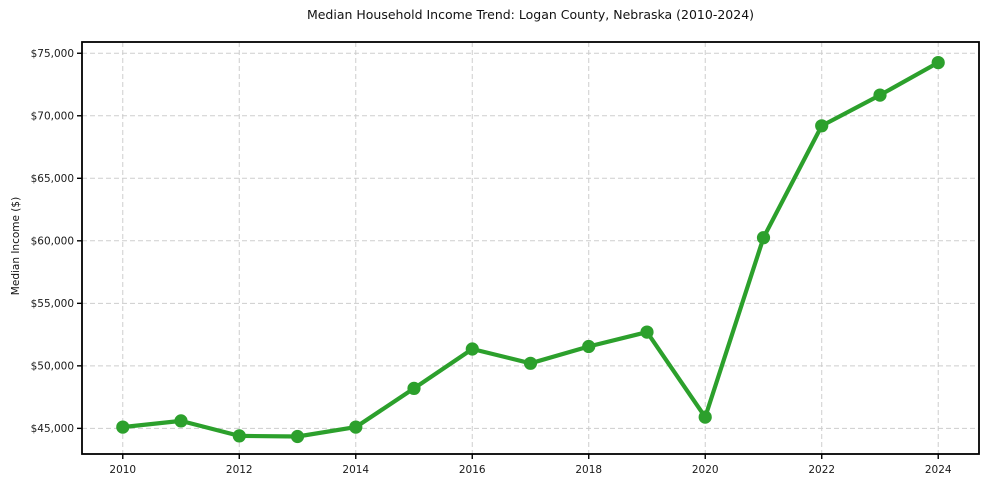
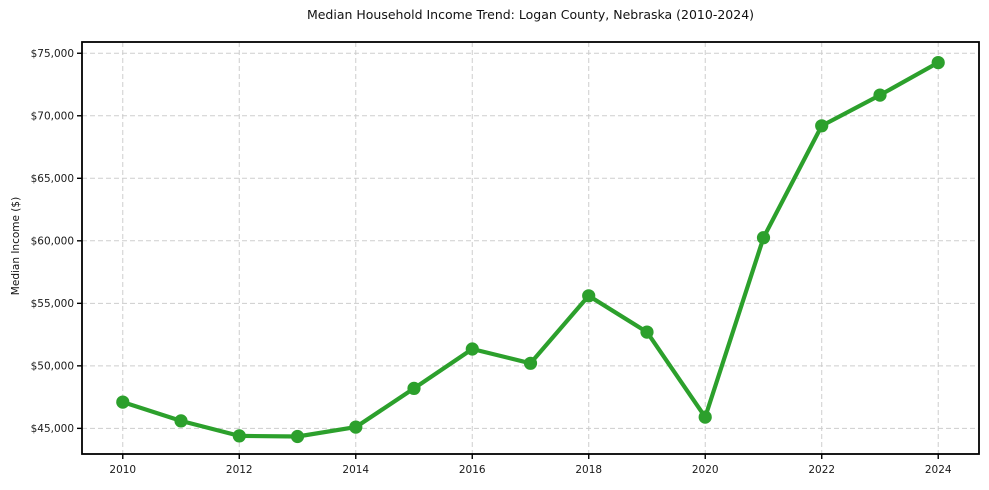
2010: $45100 -> $47100
2018: $51600 -> $55600
